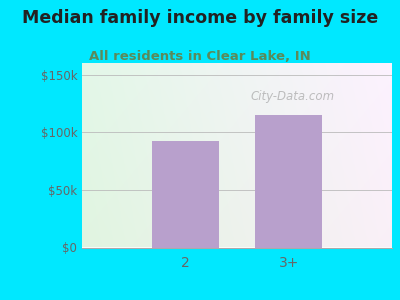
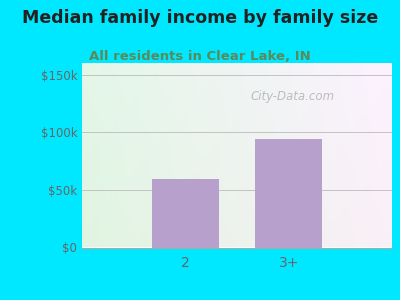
2: $92k -> $59k
3+: $115k -> $94k
